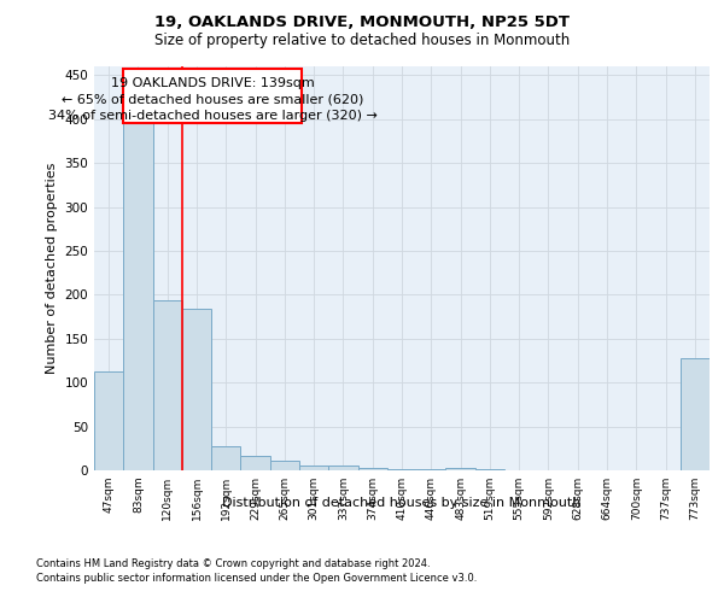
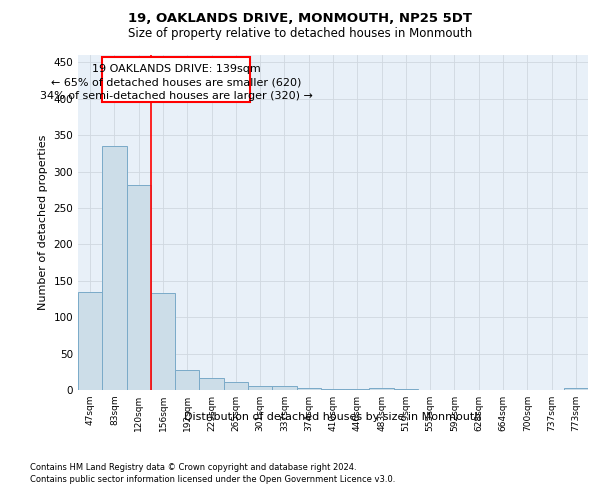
47sqm: 112 -> 134
83sqm: 398 -> 335
120sqm: 194 -> 281
156sqm: 184 -> 133
773sqm: 128 -> 3
